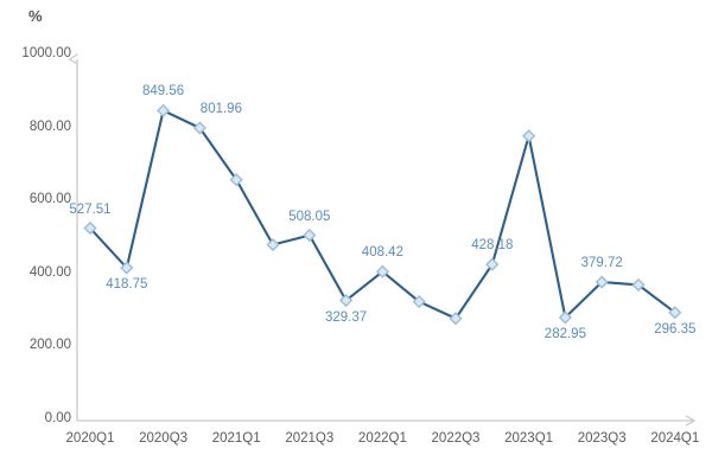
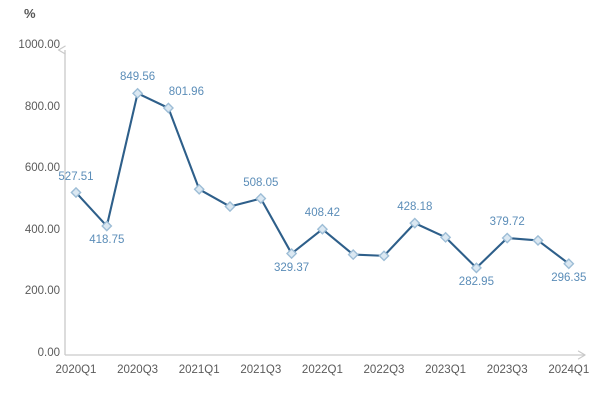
2021Q1: 660 -> 540
2022Q3: 280 -> 320
2023Q1: 780 -> 380
